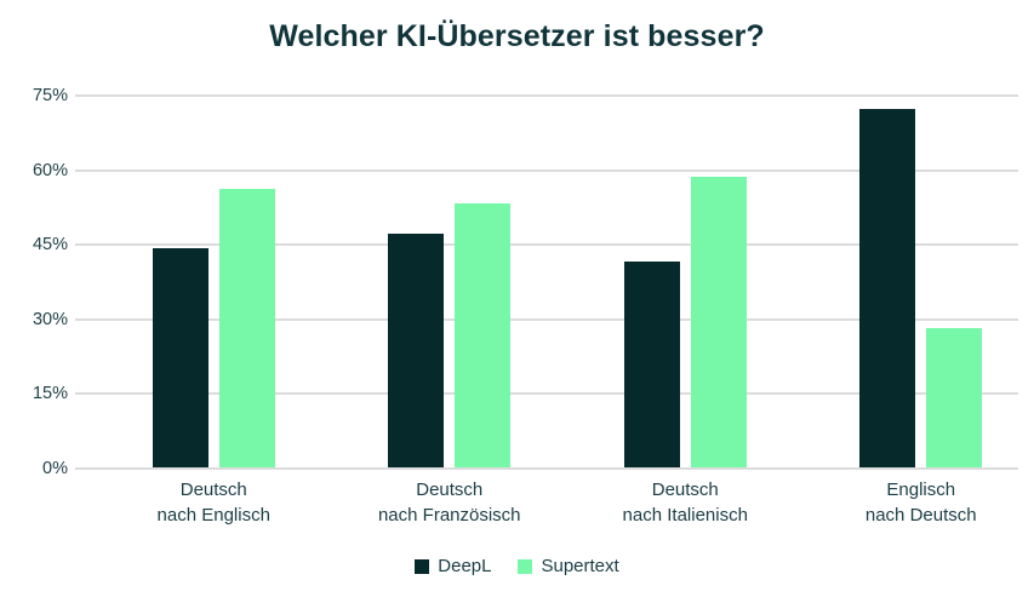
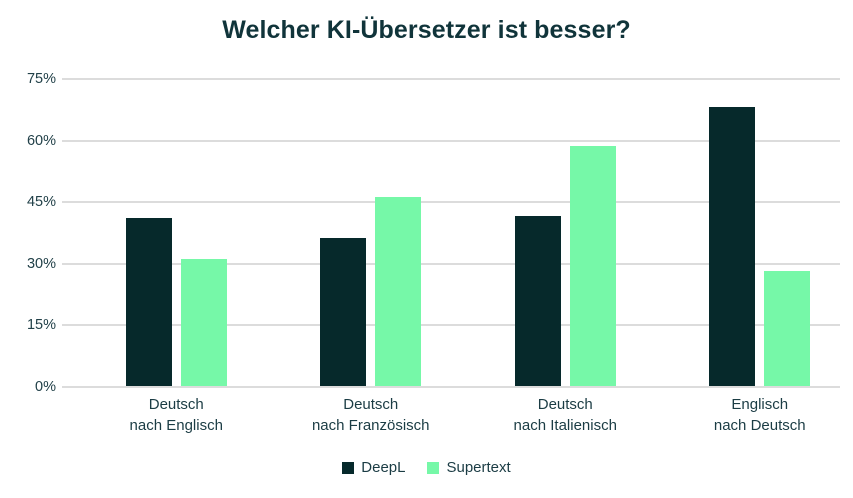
DeepL/Deutsch nach Englisch: 44% -> 41%
Supertext/Deutsch nach Englisch: 56% -> 31%
DeepL/Deutsch nach Französisch: 47% -> 36%
Supertext/Deutsch nach Französisch: 53% -> 46%
DeepL/Englisch nach Deutsch: 72% -> 68%
